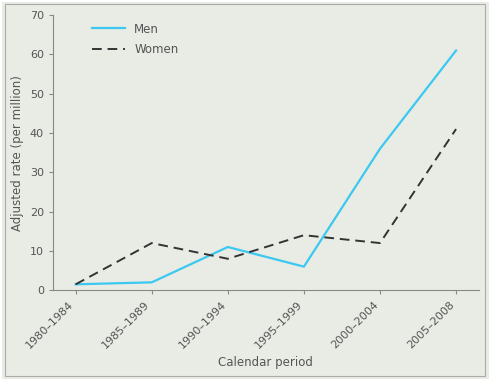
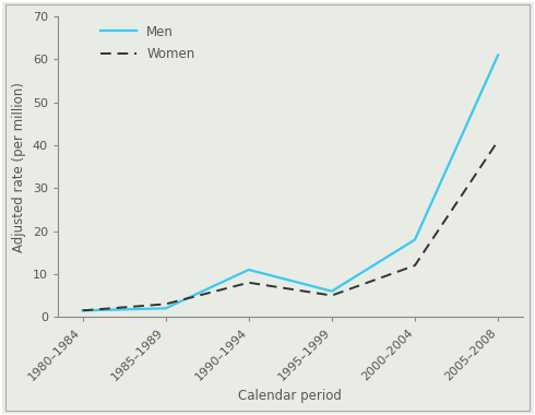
Women/1985–1989: 12.0 -> 3.0
Women/1995–1999: 14.0 -> 5.0
Men/2000–2004: 36.0 -> 18.0
